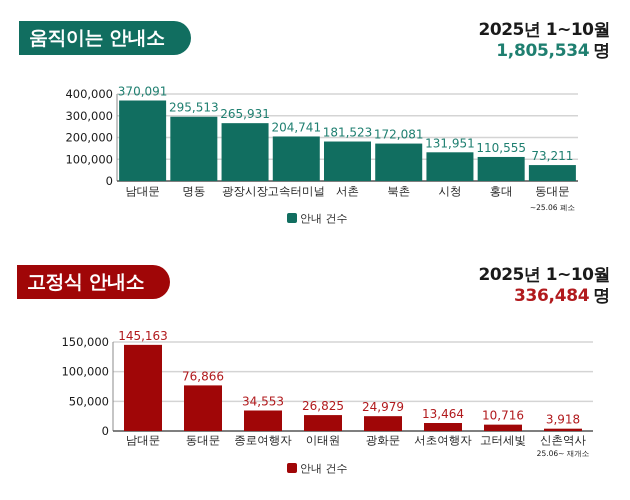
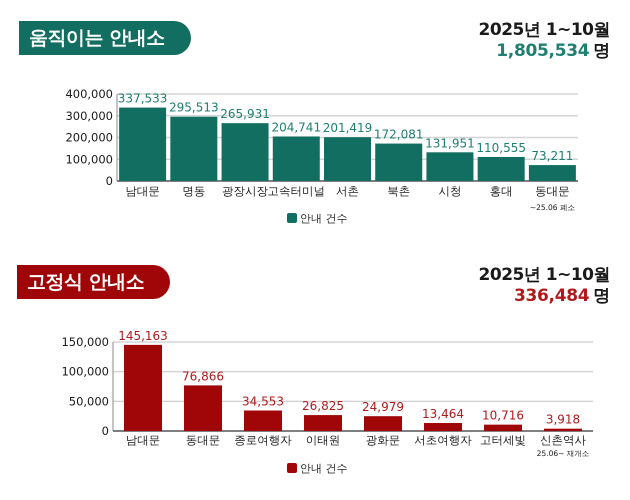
움직이는 안내소/남대문: 370,091 -> 337,533
움직이는 안내소/서촌: 181,523 -> 201,419
